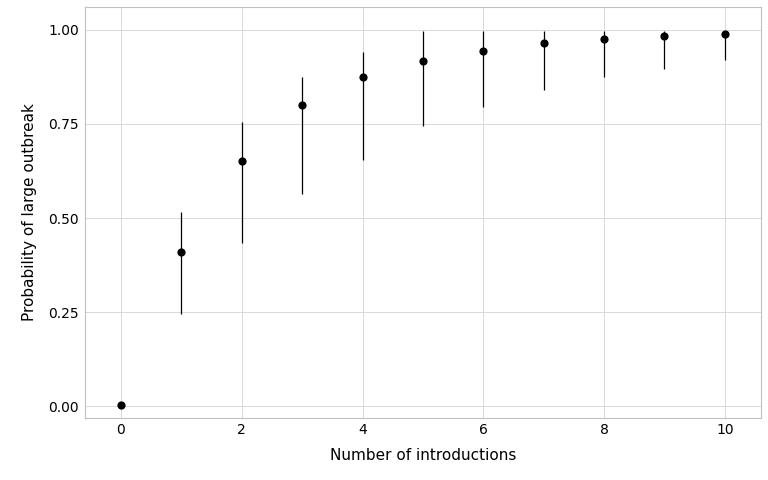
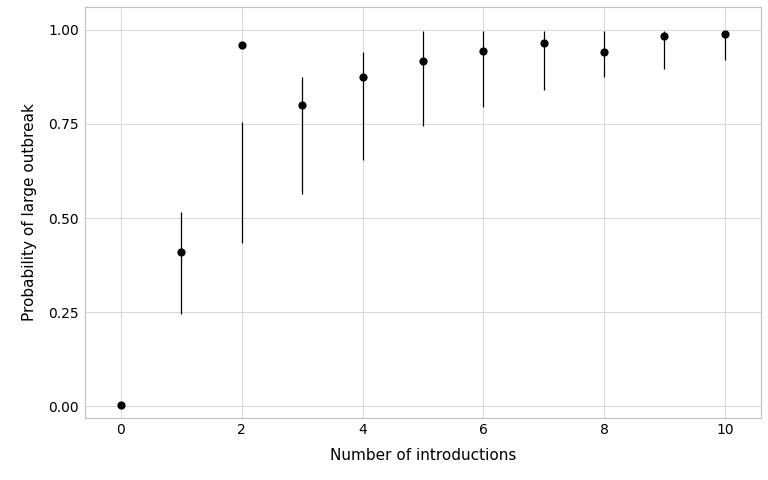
2: 0.651 -> 0.960
8: 0.975 -> 0.940
